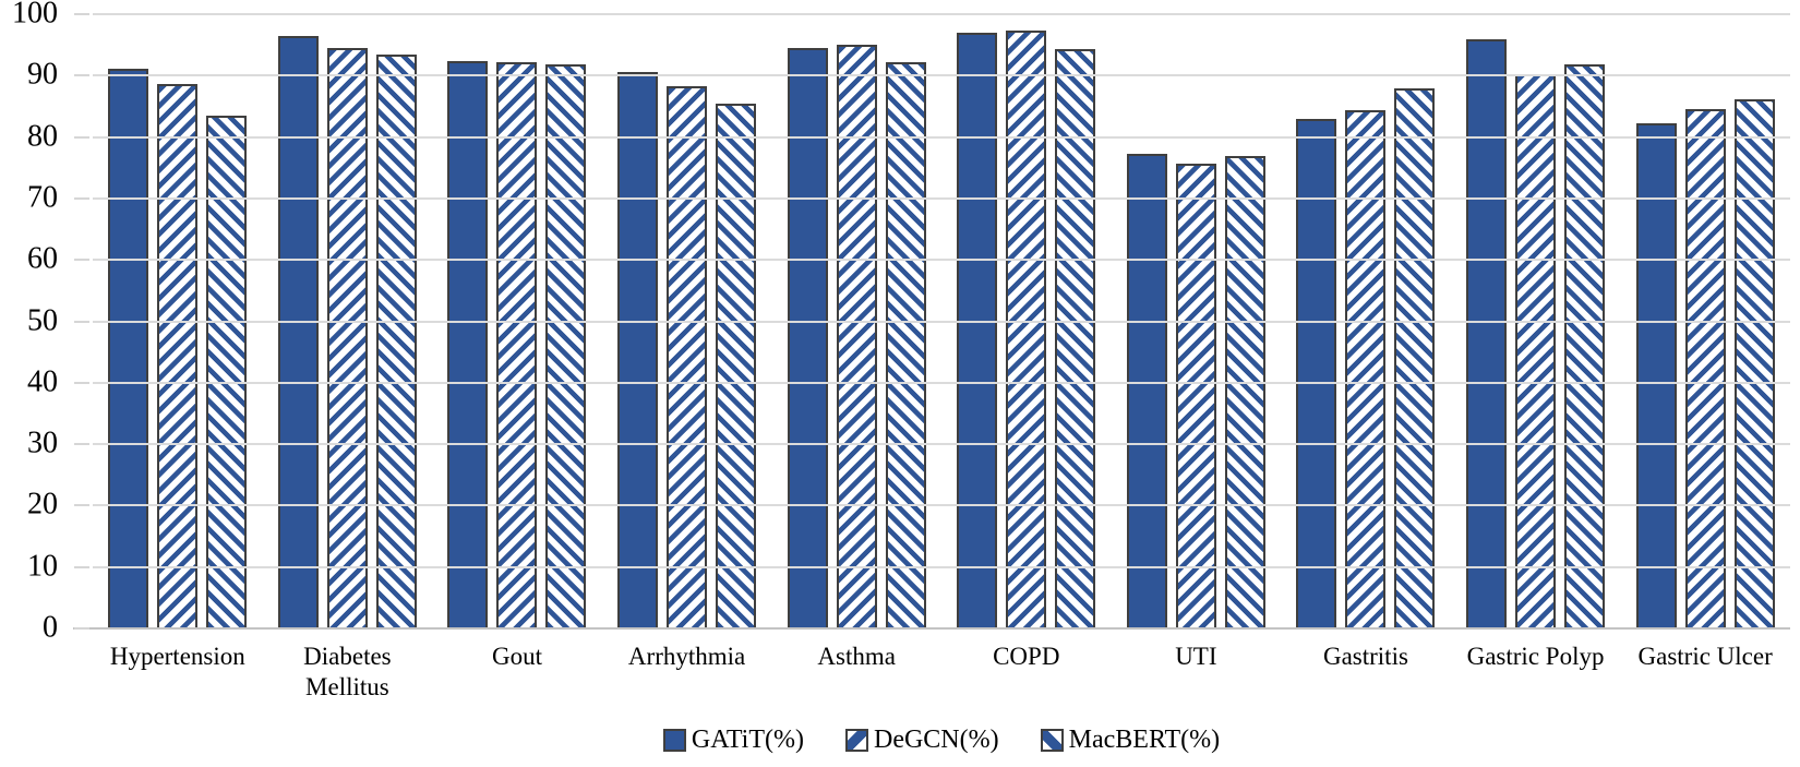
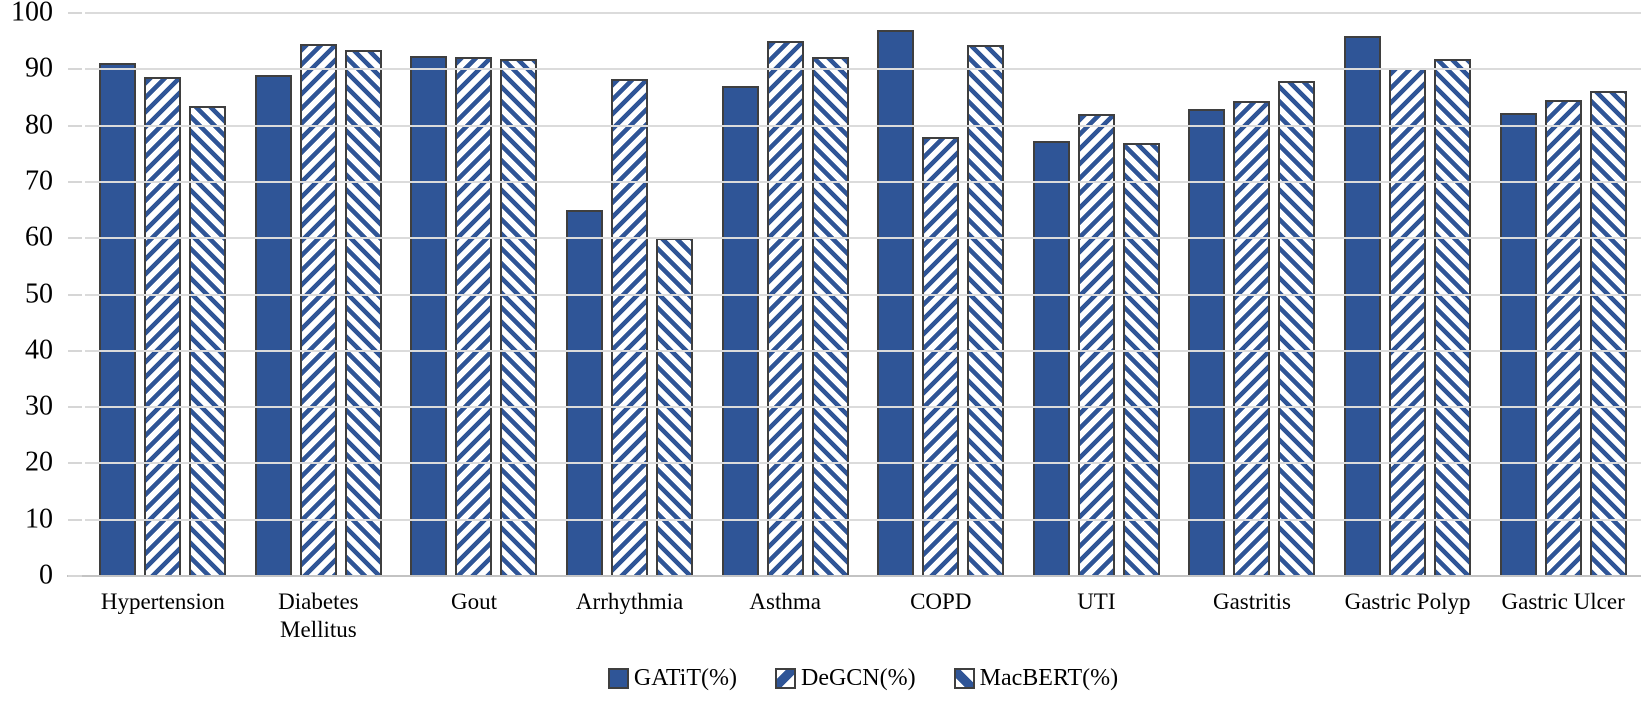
GATiT(%)/Diabetes Mellitus: 96 -> 89
GATiT(%)/Arrhythmia: 91 -> 65
MacBERT(%)/Arrhythmia: 85 -> 60
GATiT(%)/Asthma: 94 -> 87
DeGCN(%)/COPD: 97 -> 78
DeGCN(%)/UTI: 76 -> 82
